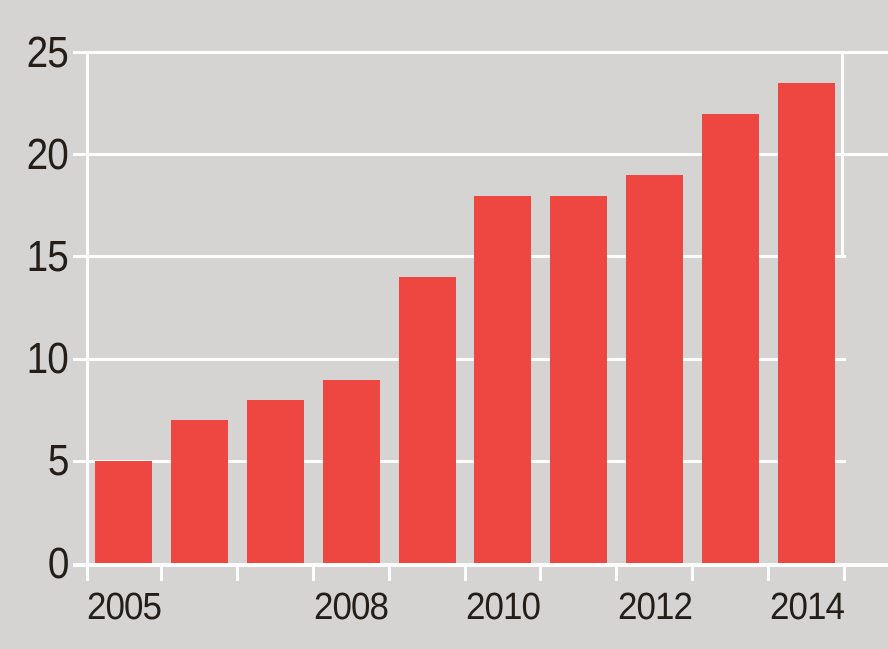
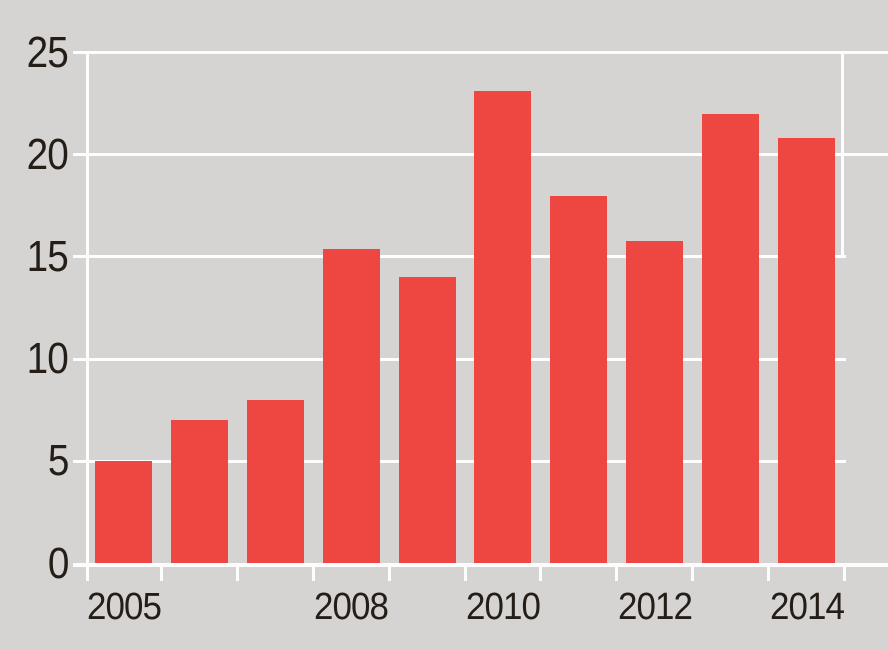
2008: 9.0 -> 15.4
2010: 18.0 -> 23.1
2012: 19.0 -> 15.8
2014: 23.5 -> 20.8
